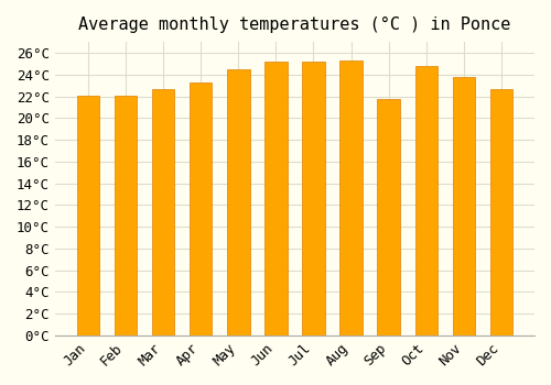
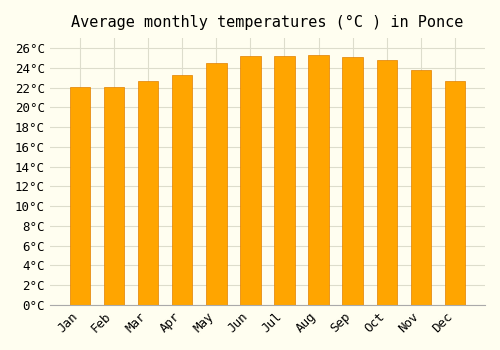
Sep: 21.8°C -> 25.1°C
